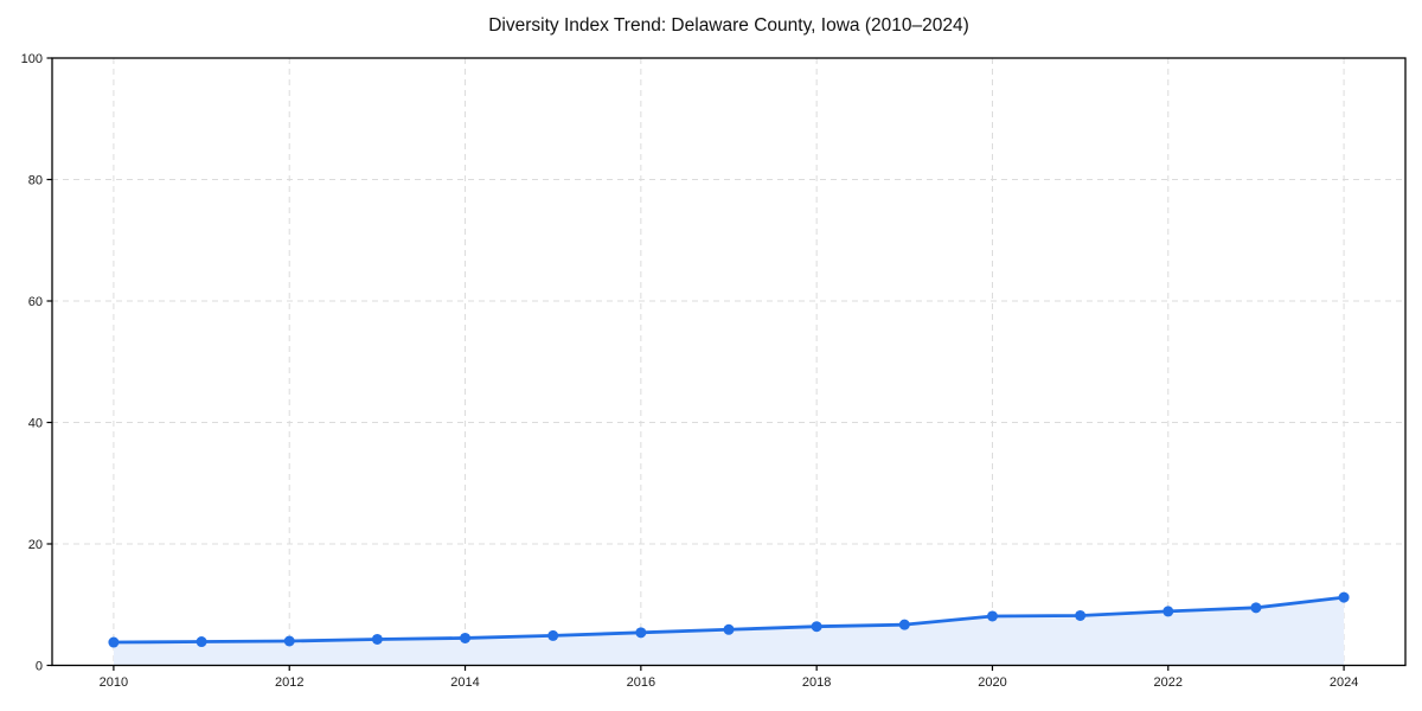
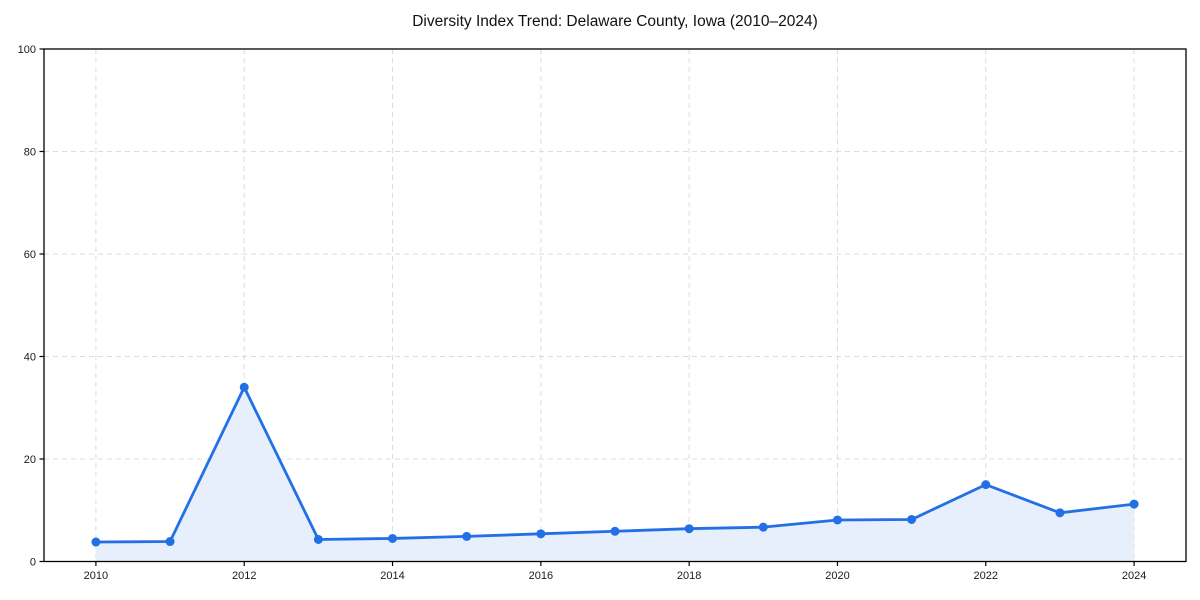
2012: 4 -> 34
2022: 9 -> 15
